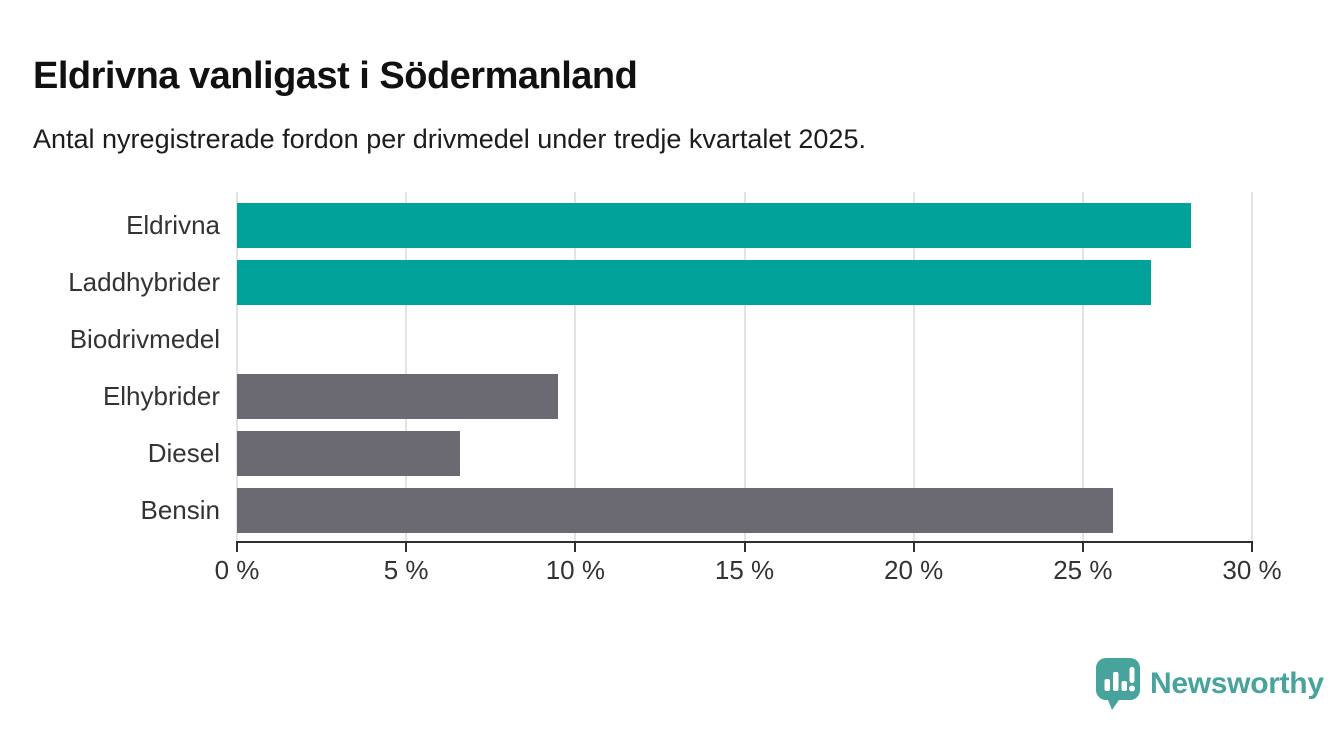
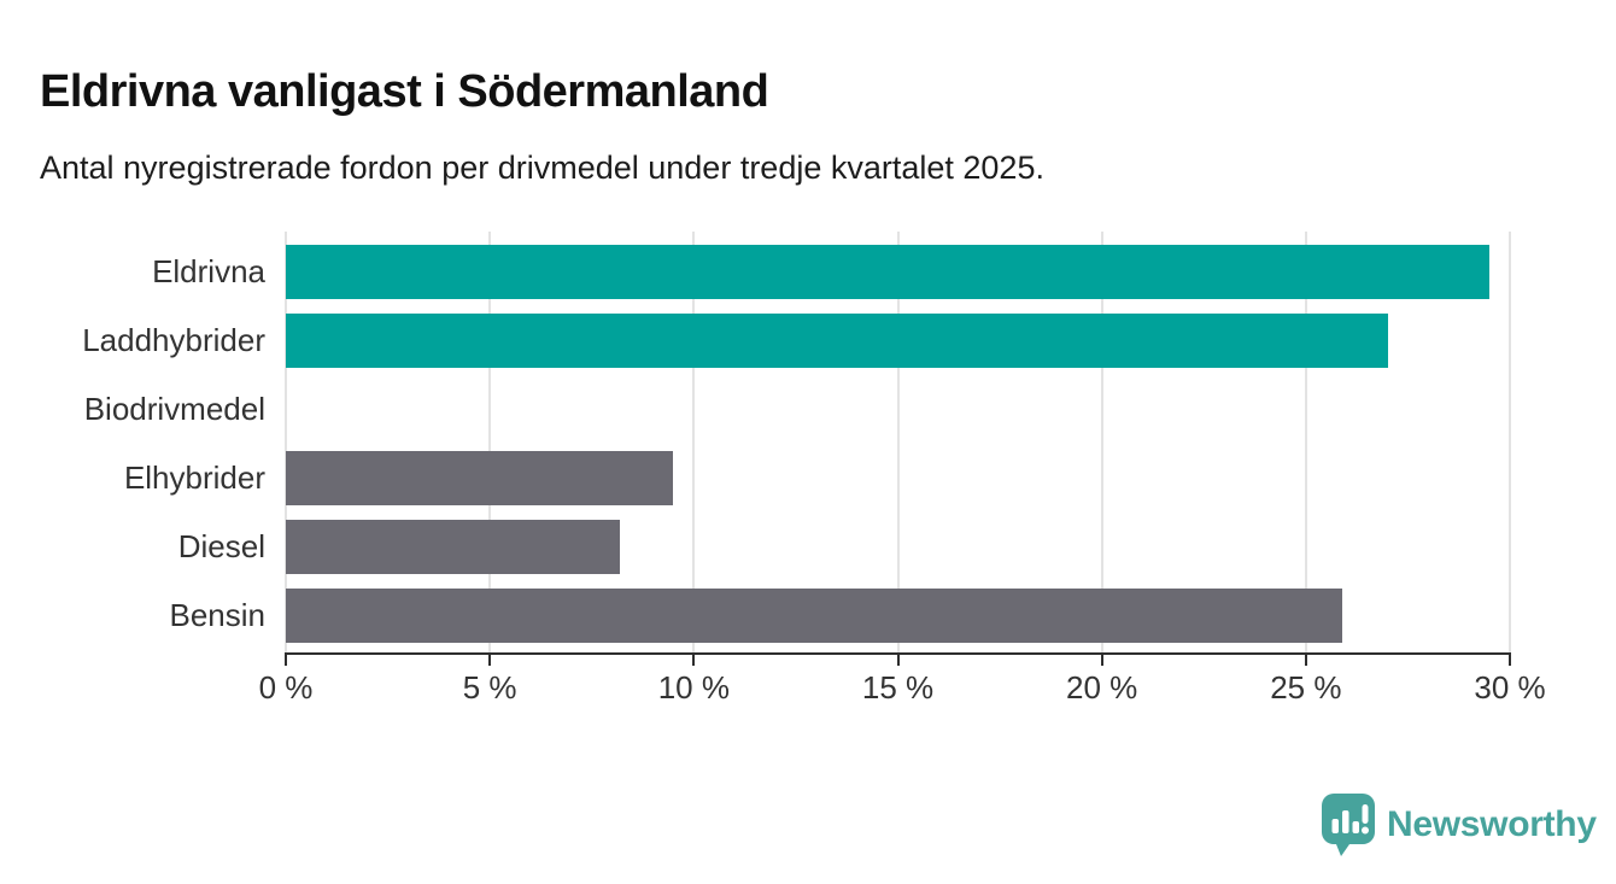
Eldrivna: 28.2% -> 29.5%
Diesel: 6.6% -> 8.2%
